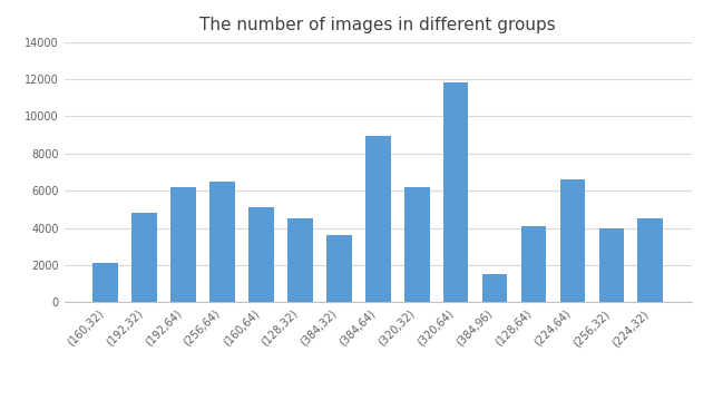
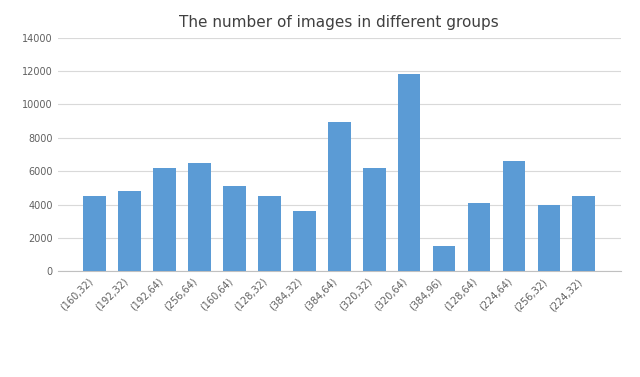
(160,32): 2100 -> 4500
